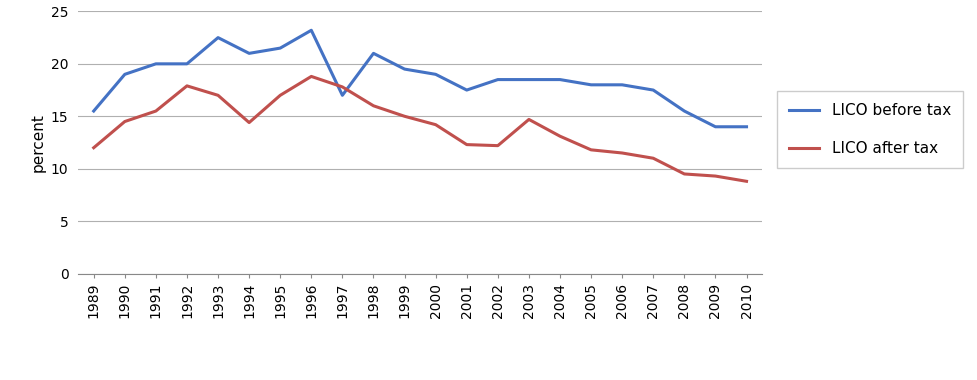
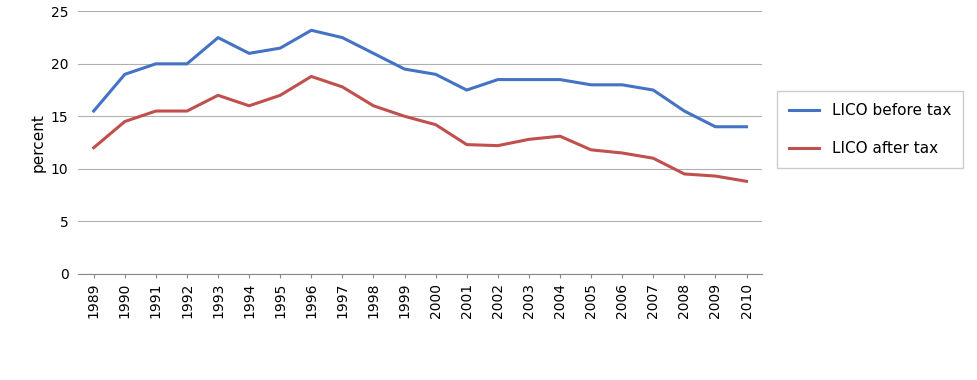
LICO after tax/1992: 17.9 -> 15.5
LICO after tax/1994: 14.4 -> 16.0
LICO before tax/1997: 17.0 -> 22.5
LICO after tax/2003: 14.7 -> 12.8
